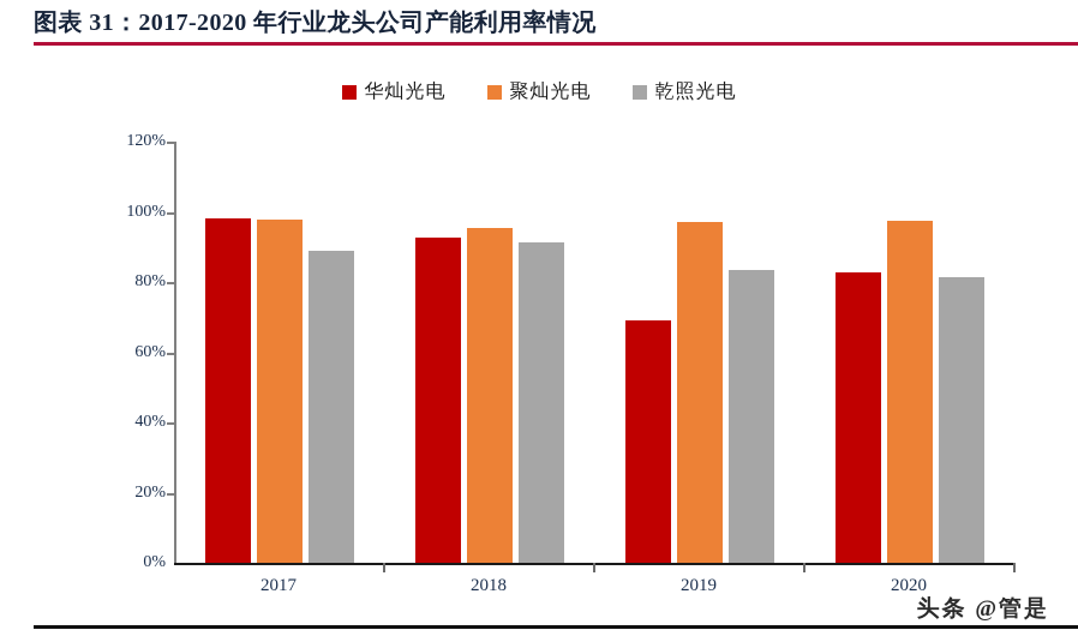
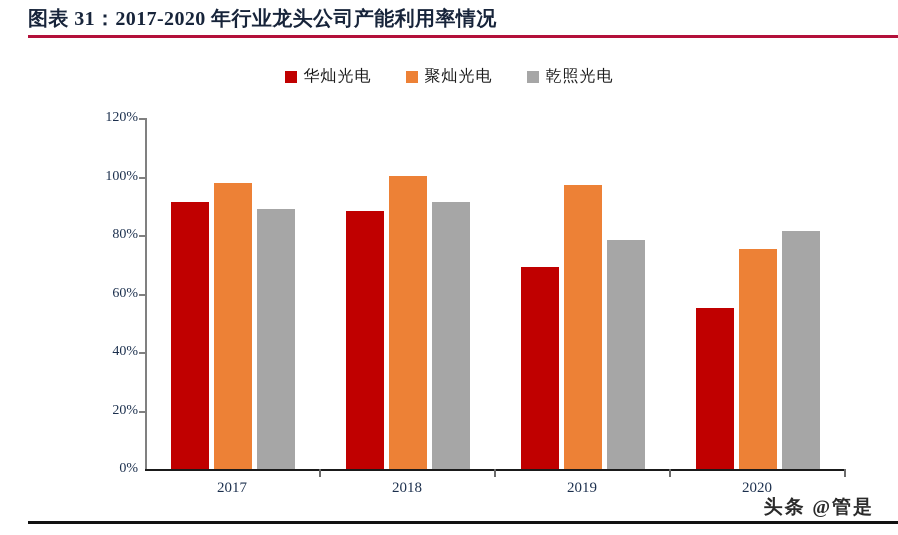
华灿光电/2017: 98% -> 91%
华灿光电/2018: 92% -> 88%
聚灿光电/2018: 95% -> 100%
乾照光电/2019: 83% -> 78%
华灿光电/2020: 82% -> 55%
聚灿光电/2020: 97% -> 75%
